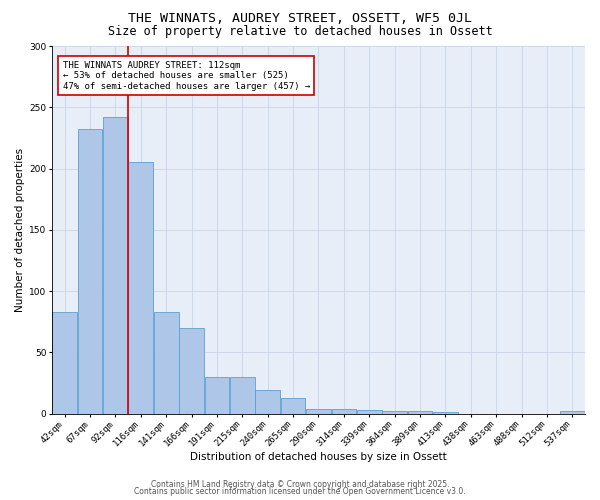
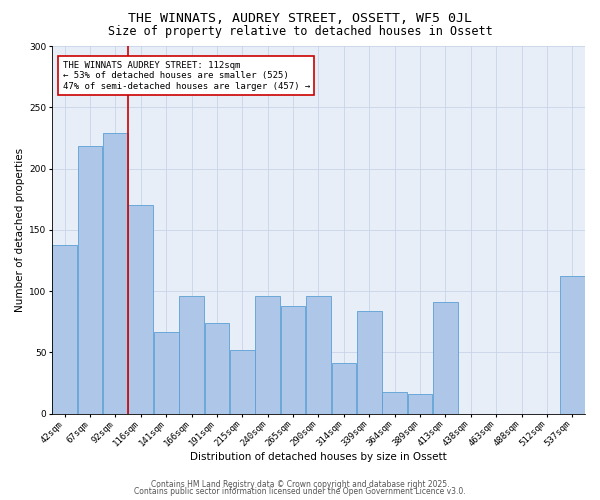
42sqm: 83 -> 138
67sqm: 232 -> 218
92sqm: 242 -> 229
116sqm: 205 -> 170
141sqm: 83 -> 67
166sqm: 70 -> 96
191sqm: 30 -> 74
215sqm: 30 -> 52
240sqm: 19 -> 96
265sqm: 13 -> 88
290sqm: 4 -> 96
314sqm: 4 -> 41
339sqm: 3 -> 84
364sqm: 2 -> 18
389sqm: 2 -> 16
413sqm: 1 -> 91
537sqm: 2 -> 112
